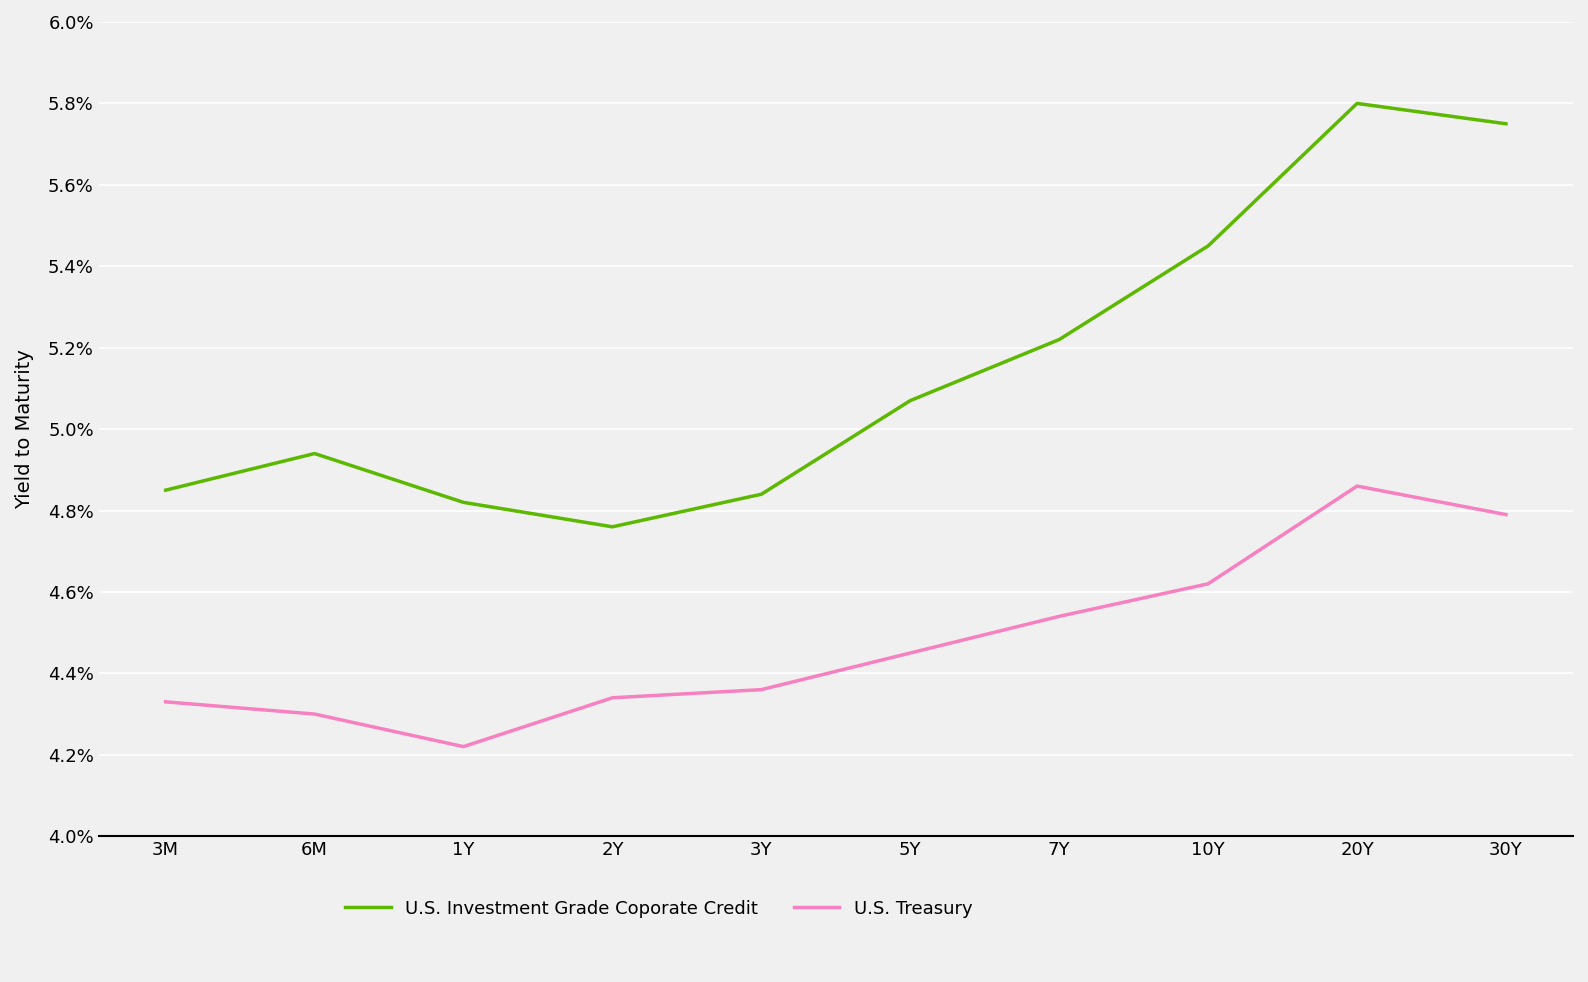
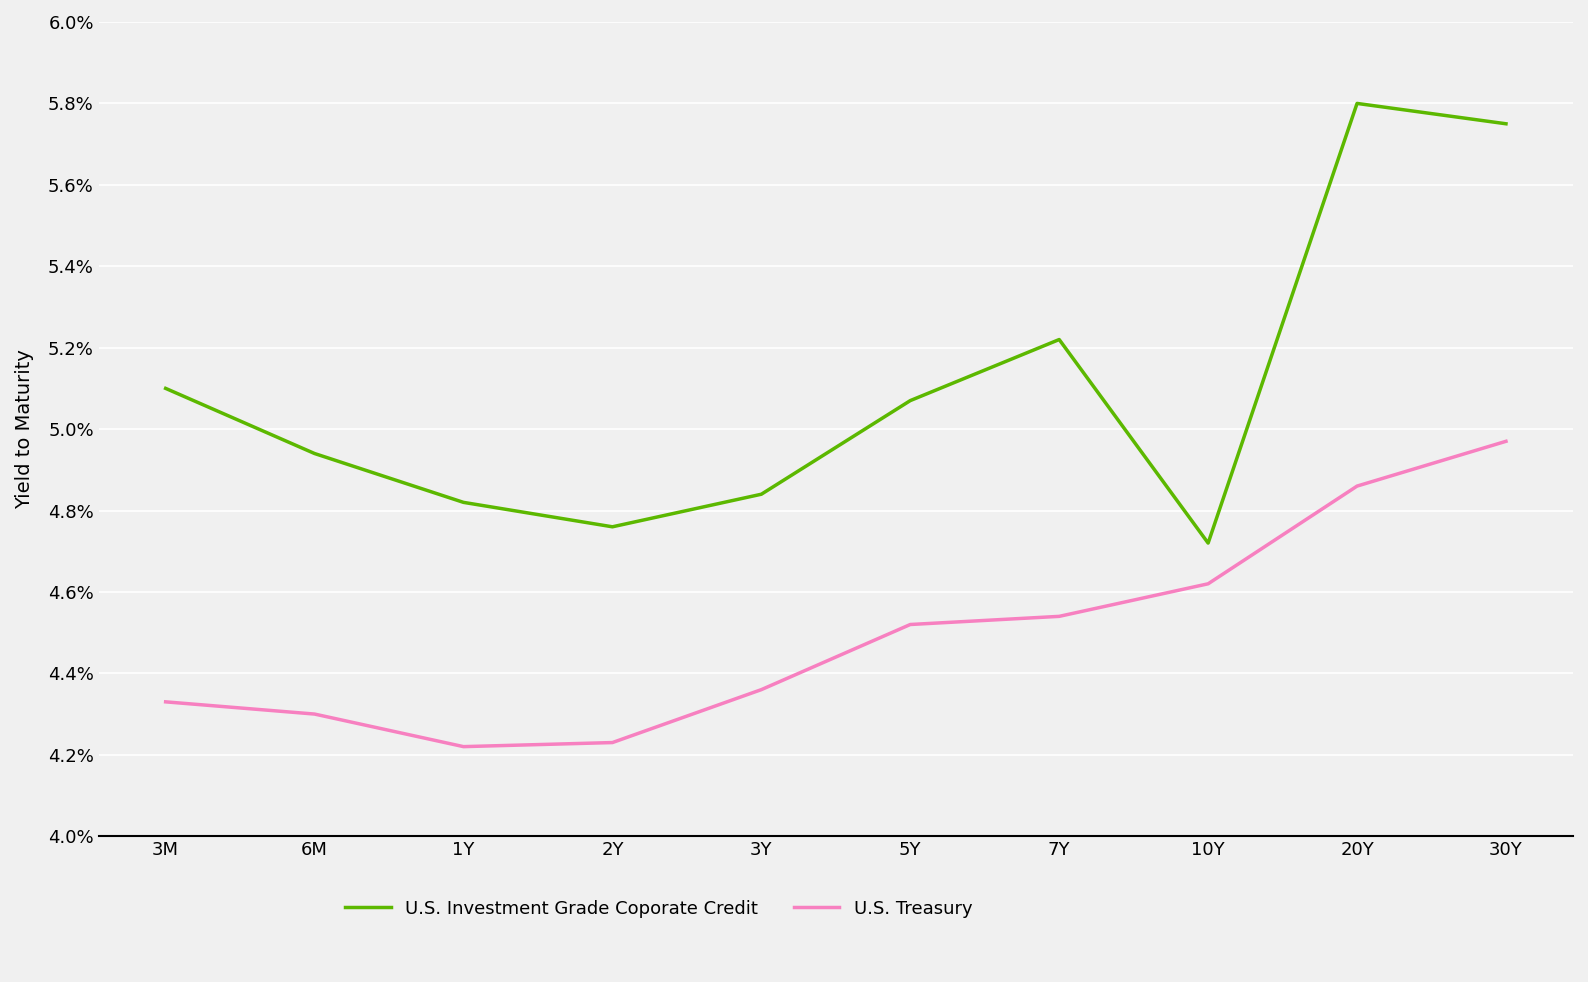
U.S. Investment Grade Coporate Credit/3M: 4.85% -> 5.10%
U.S. Treasury/2Y: 4.34% -> 4.23%
U.S. Treasury/5Y: 4.45% -> 4.52%
U.S. Investment Grade Coporate Credit/10Y: 5.45% -> 4.72%
U.S. Treasury/30Y: 4.79% -> 4.97%
